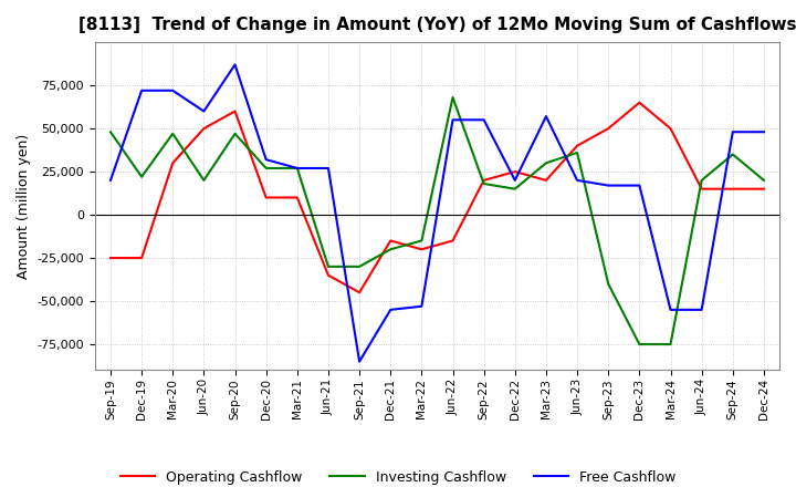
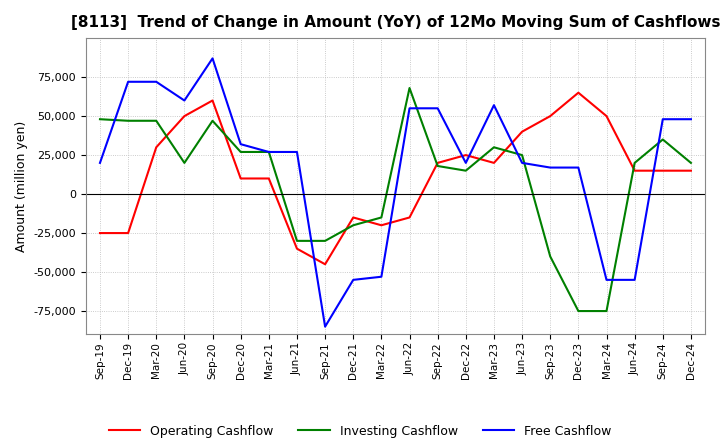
Investing Cashflow/Dec-19: 22,000 -> 47,000
Investing Cashflow/Jun-23: 36,000 -> 25,000
